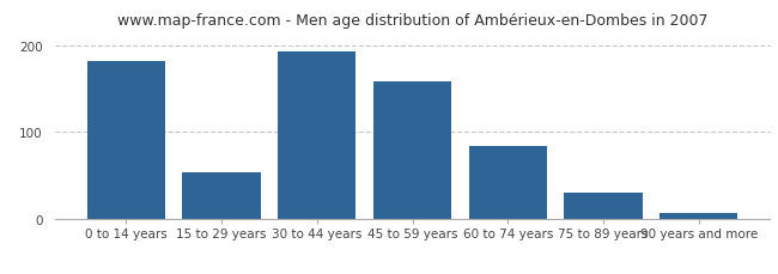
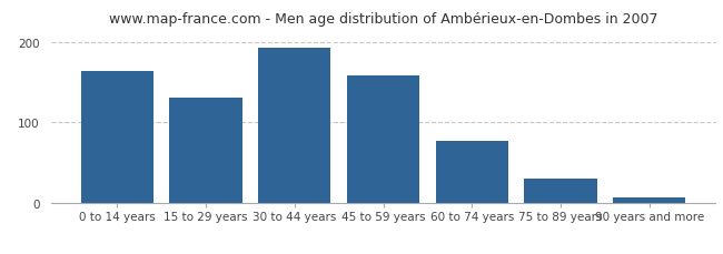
0 to 14 years: 182 -> 163
15 to 29 years: 54 -> 130
60 to 74 years: 84 -> 77
